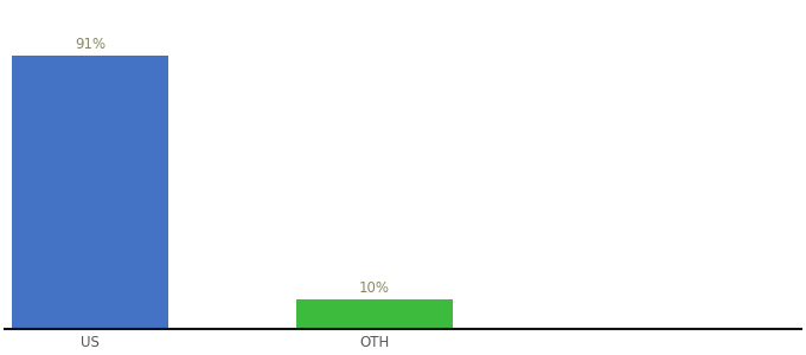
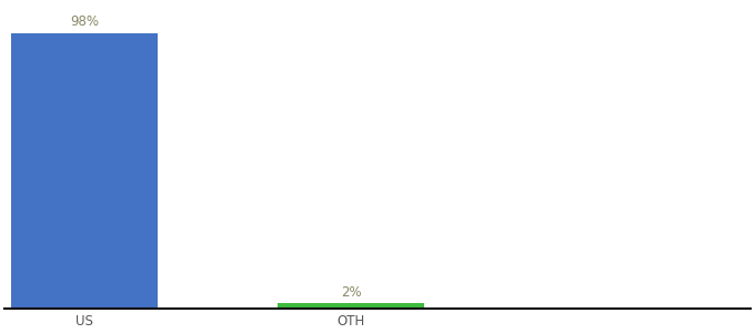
US: 91% -> 98%
OTH: 10% -> 2%
